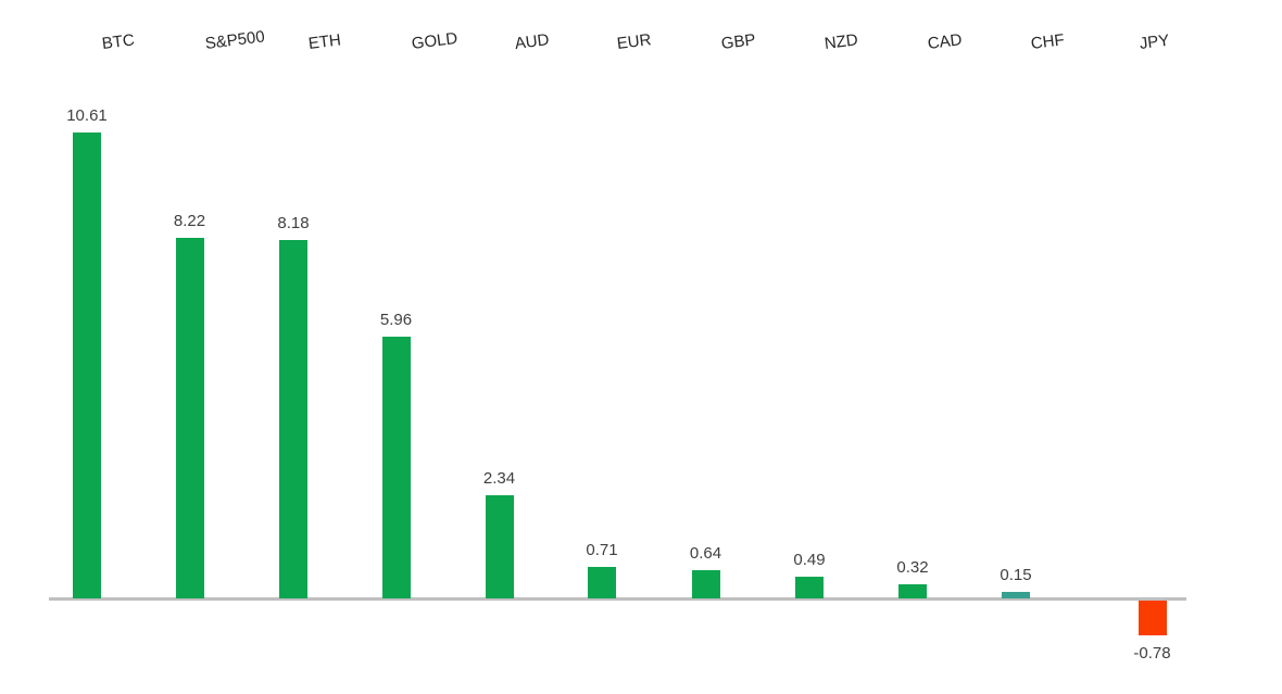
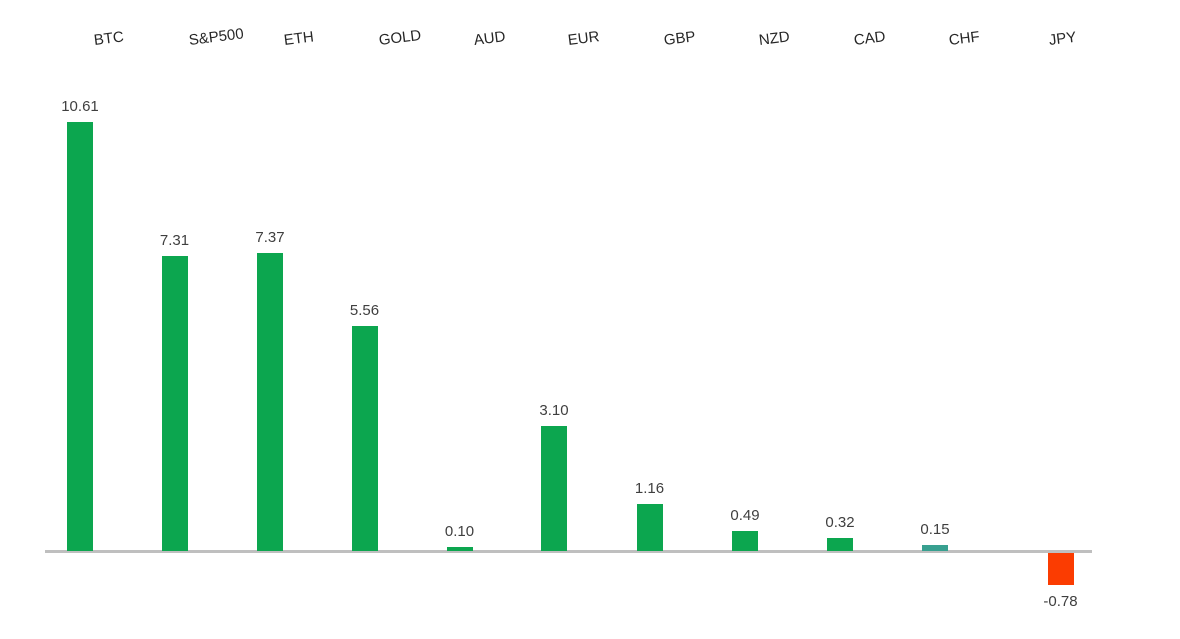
S&P500: 8.22 -> 7.31
ETH: 8.18 -> 7.37
GOLD: 5.96 -> 5.56
AUD: 2.34 -> 0.10
EUR: 0.71 -> 3.10
GBP: 0.64 -> 1.16
